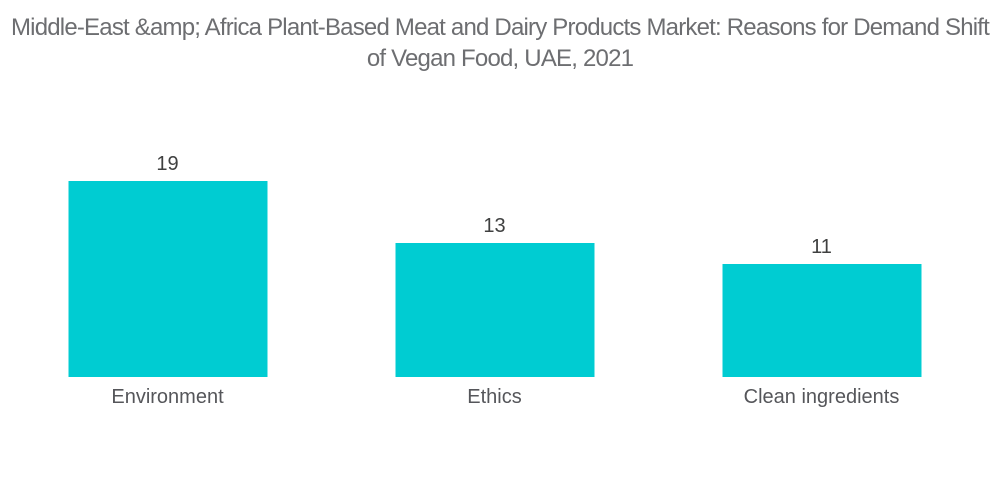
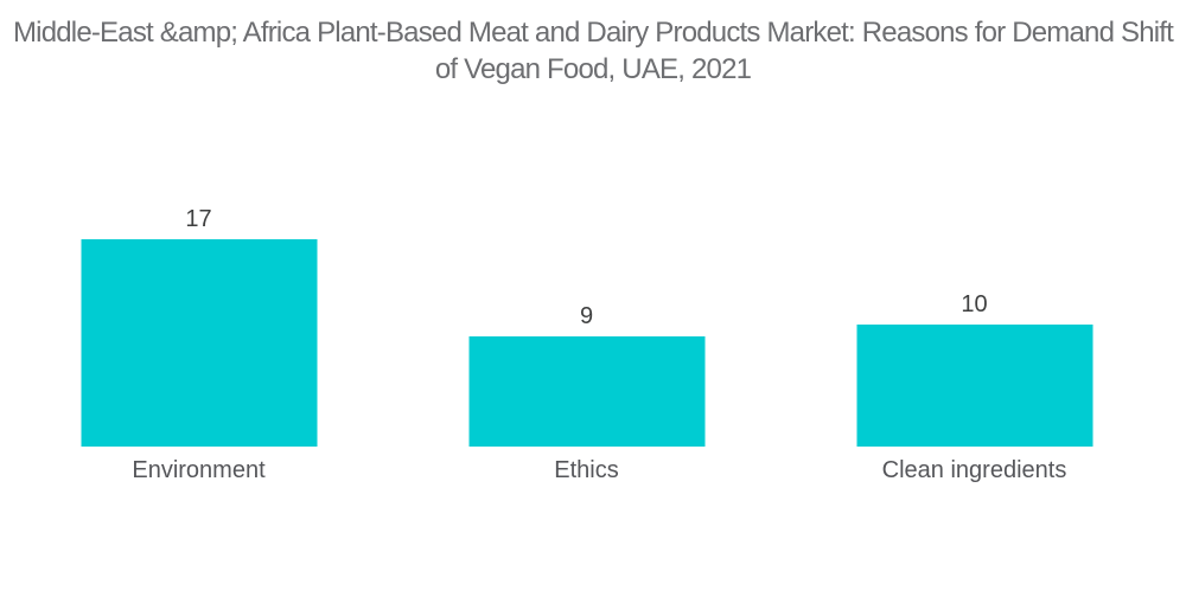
Environment: 19 -> 17
Ethics: 13 -> 9
Clean ingredients: 11 -> 10
